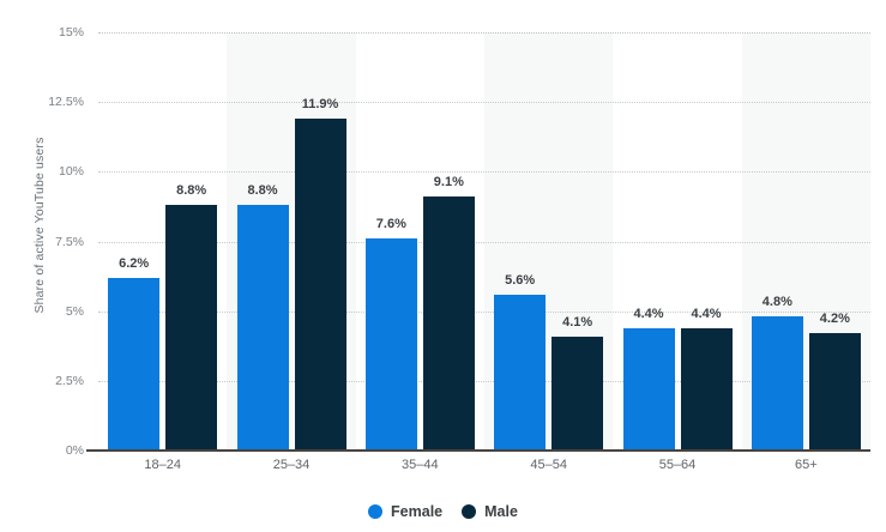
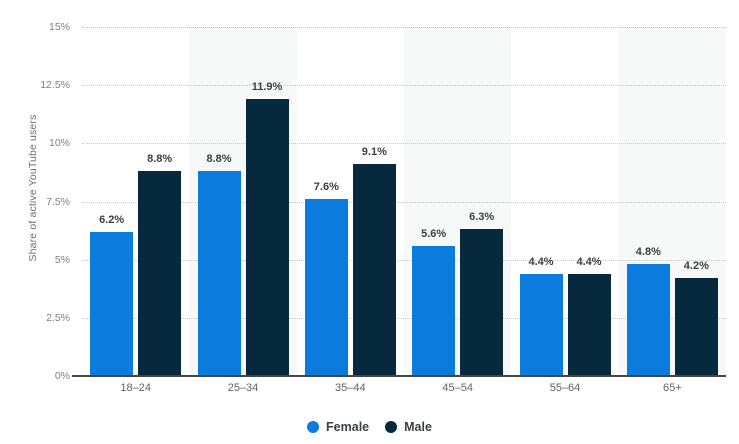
Male/45–54: 4.1% -> 6.3%
